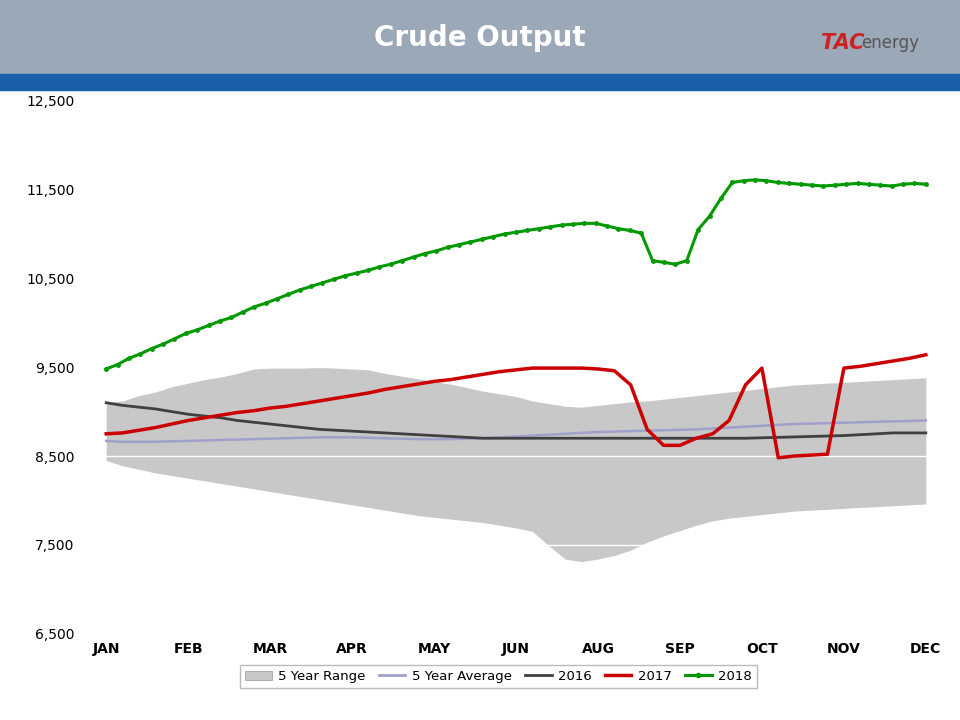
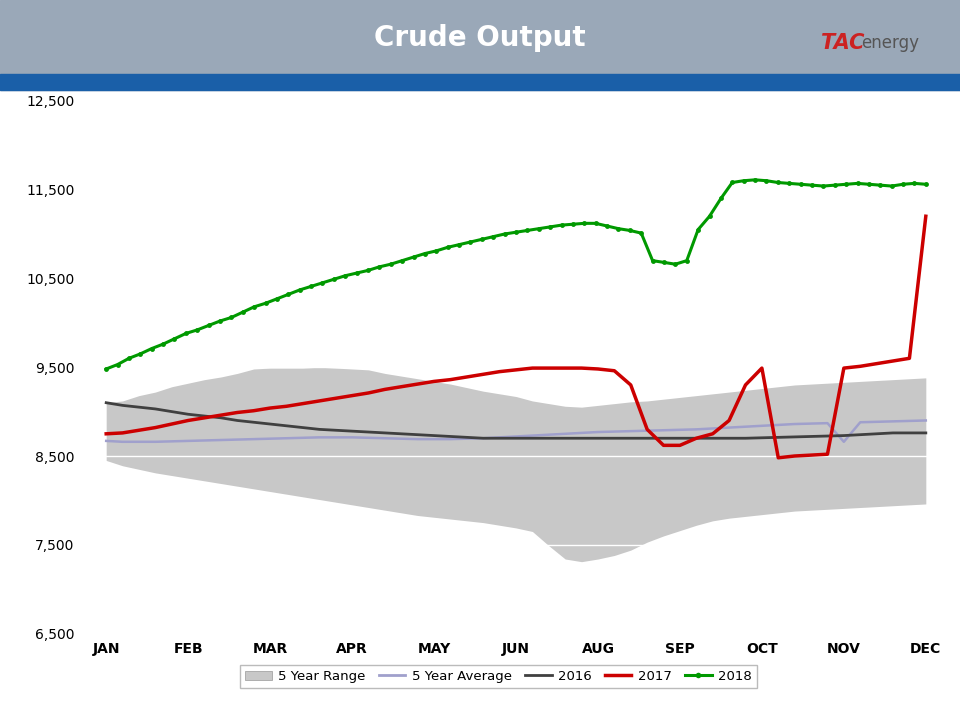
5 Year Average/NOV: 8,880 -> 8,660
2017/DEC: 9,640 -> 11,200
